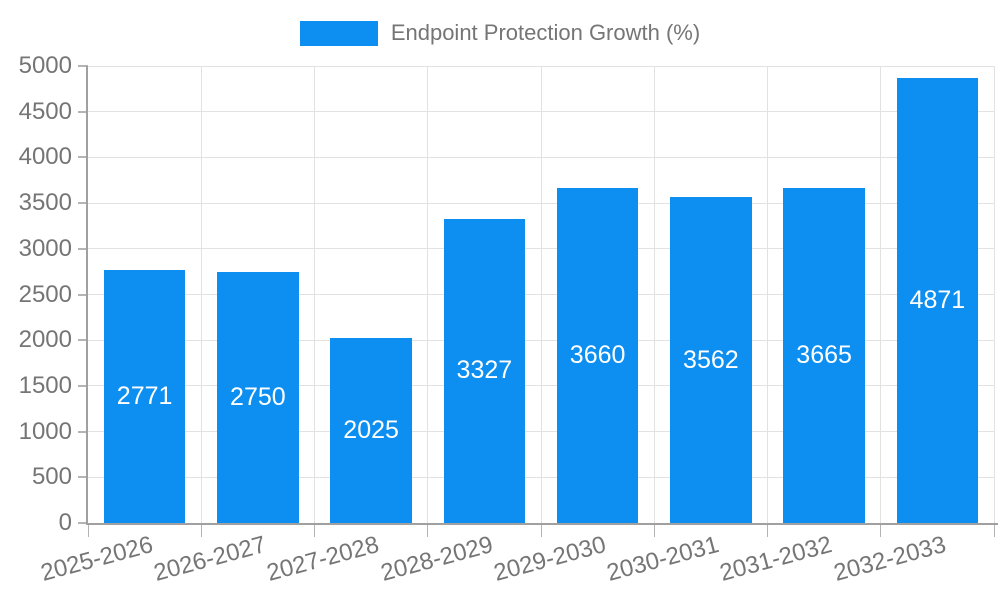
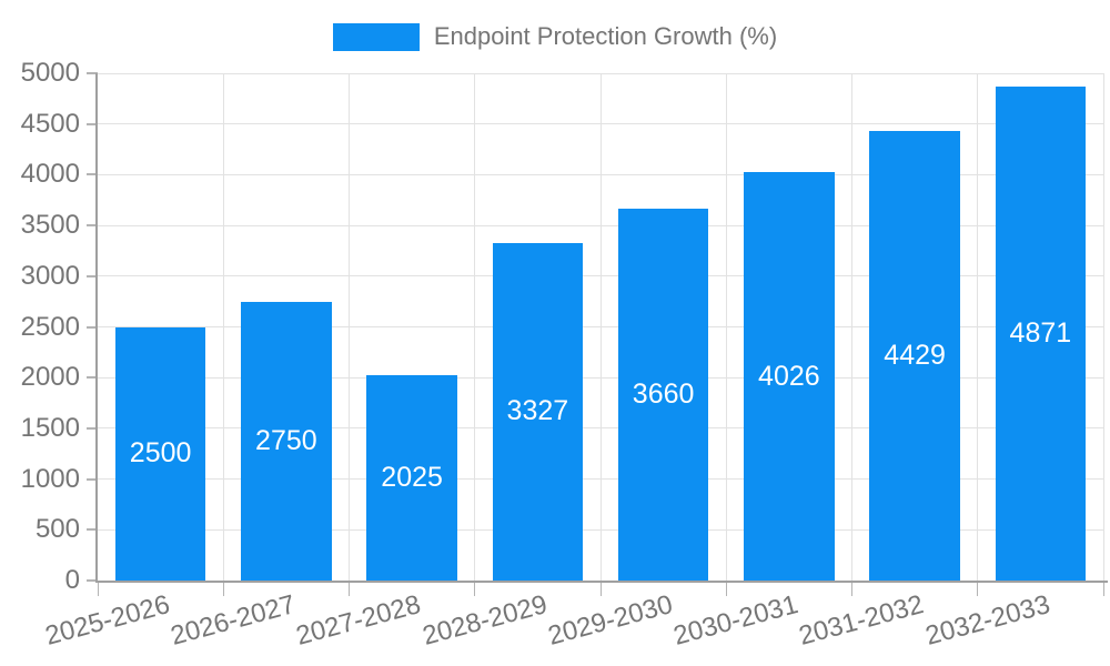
2025-2026: 2771 -> 2500
2030-2031: 3562 -> 4026
2031-2032: 3665 -> 4429
